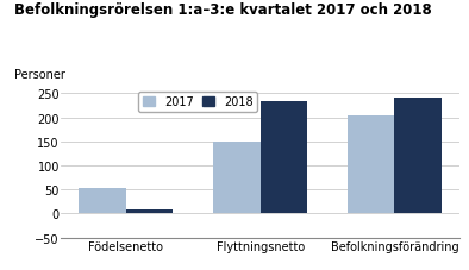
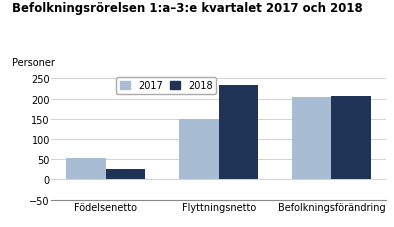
2018/Födelsenetto: 8 -> 25
2018/Befolkningsförändring: 242 -> 205
